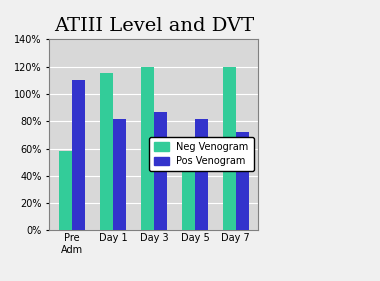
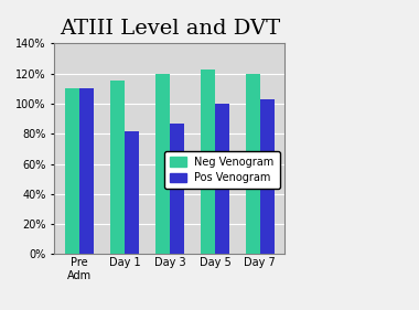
Neg Venogram/Pre Adm: 58% -> 110%
Neg Venogram/Day 5: 67% -> 123%
Pos Venogram/Day 5: 82% -> 100%
Pos Venogram/Day 7: 72% -> 103%
